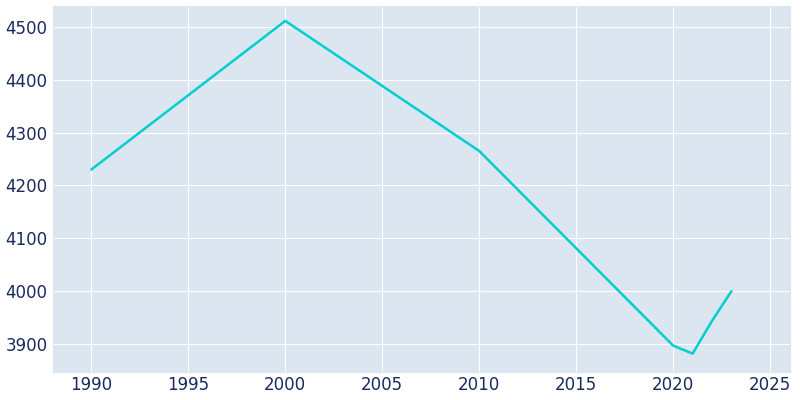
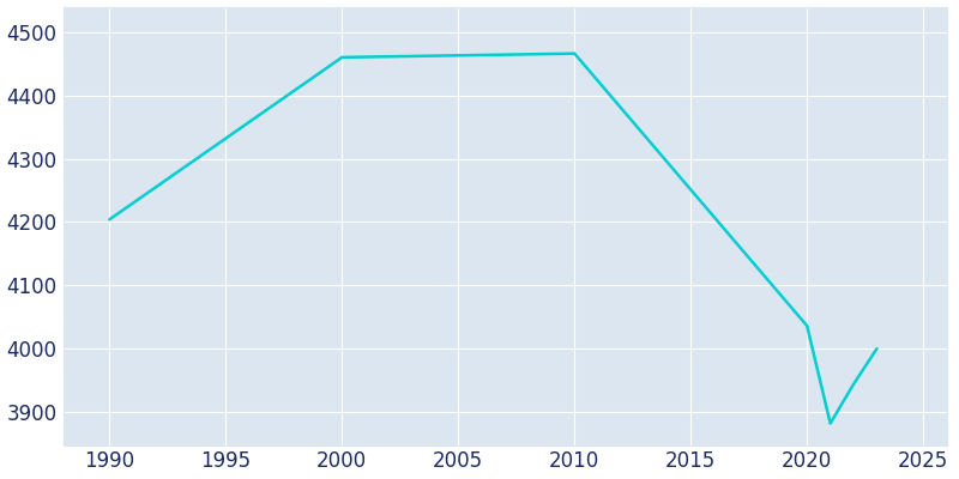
1990: 4230 -> 4204
2000: 4511 -> 4460
2010: 4265 -> 4466
2020: 3897 -> 4036
